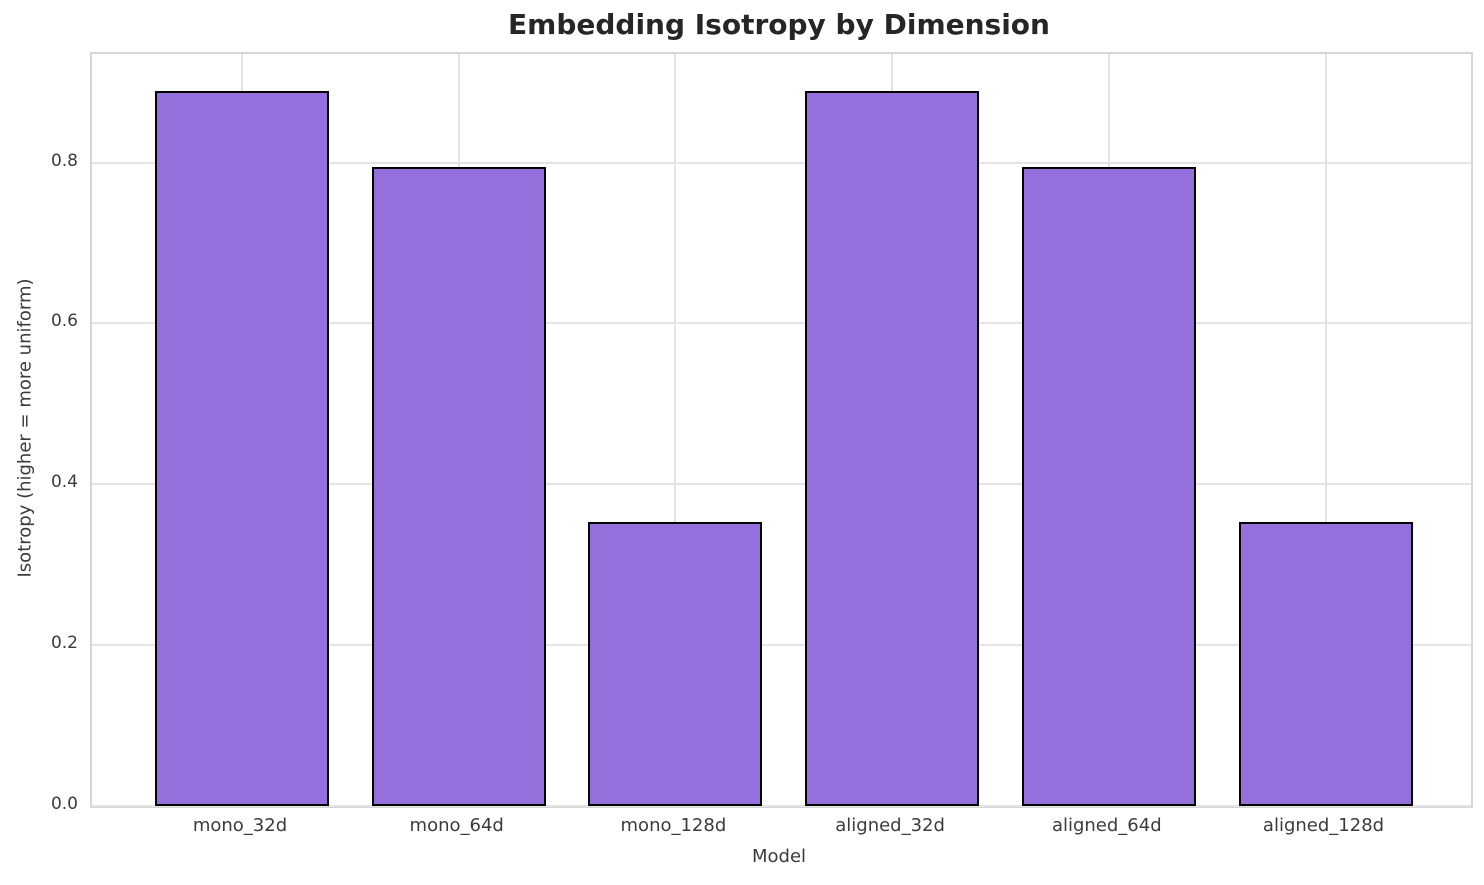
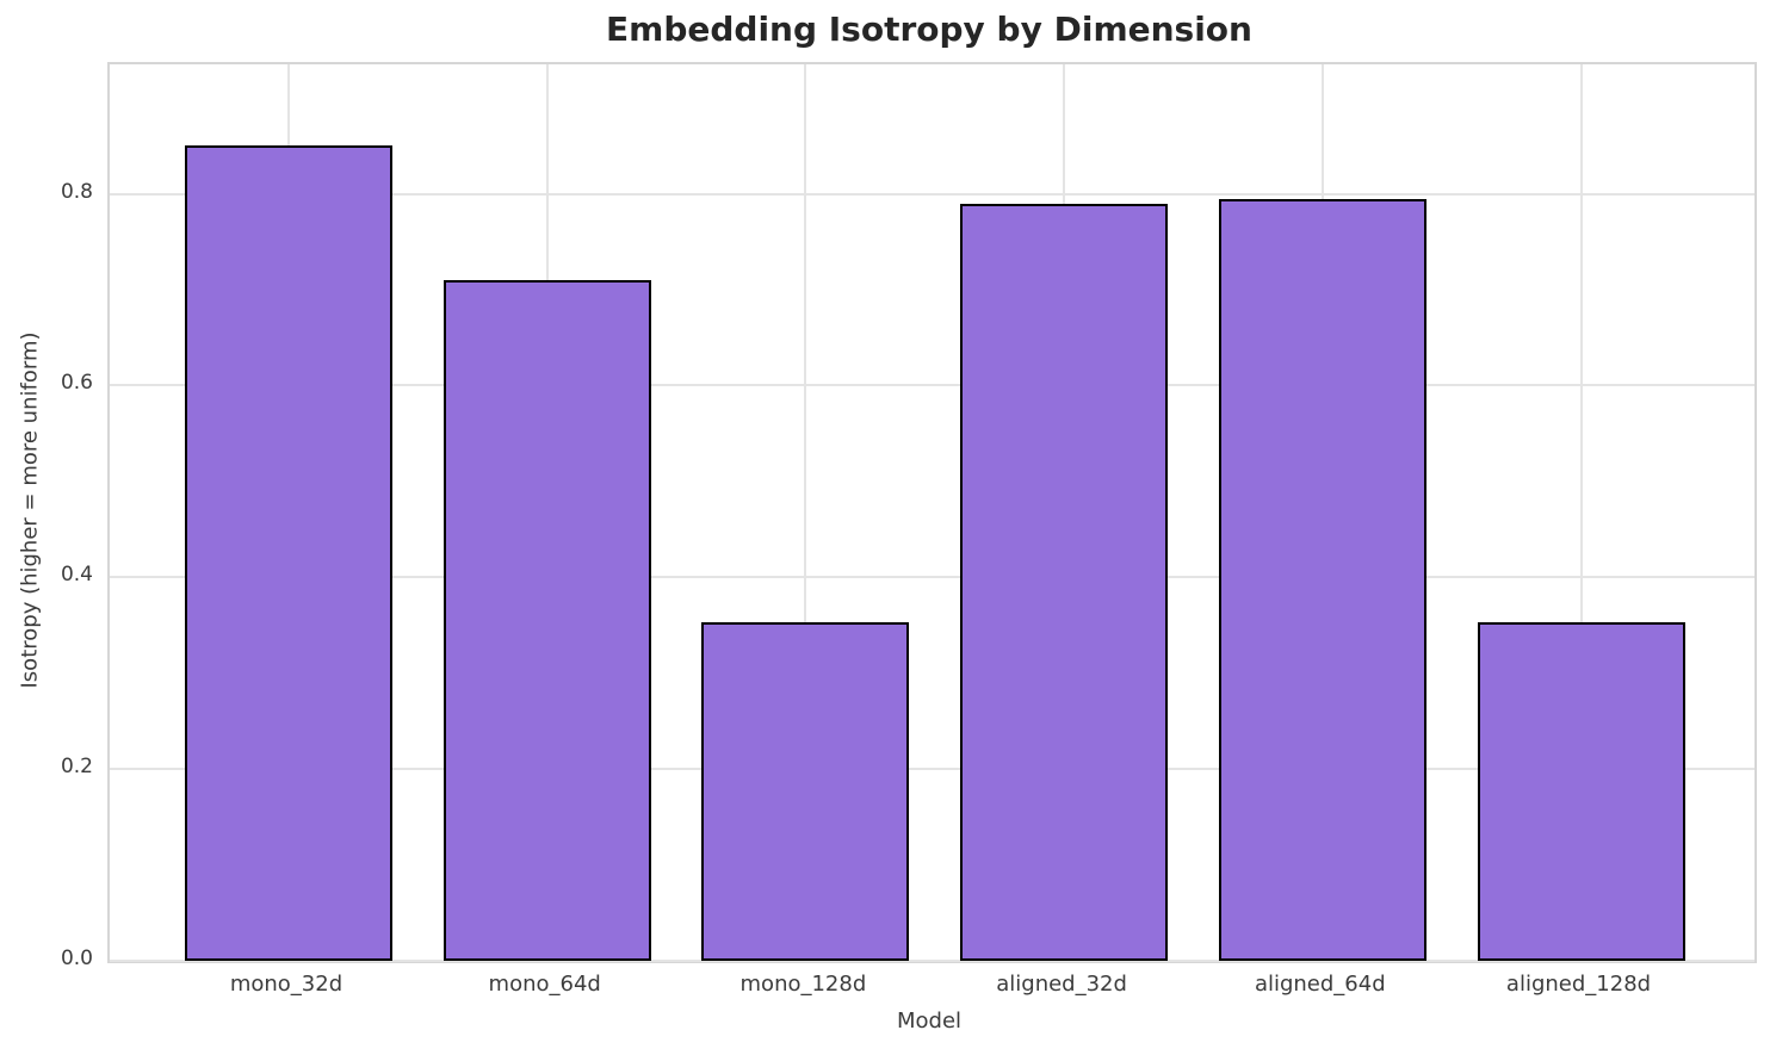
mono_32d: 0.89 -> 0.85
mono_64d: 0.80 -> 0.71
aligned_32d: 0.89 -> 0.79
